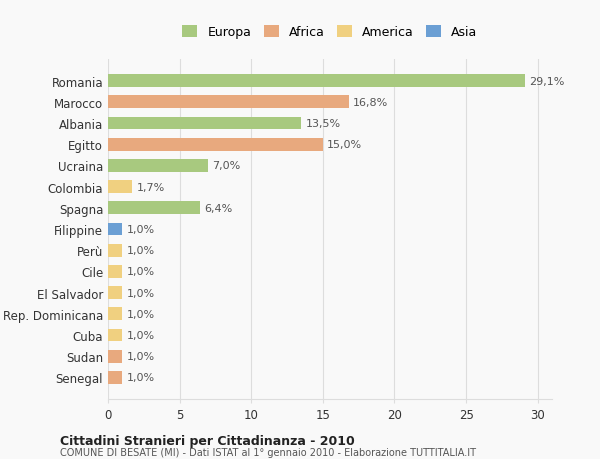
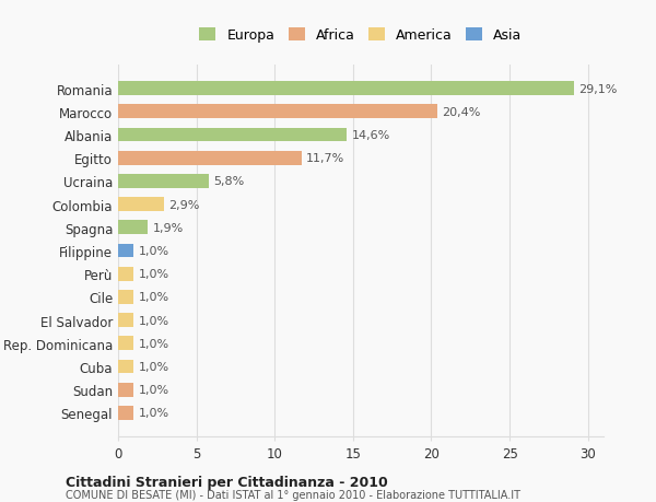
Marocco: 16,8% -> 20,4%
Albania: 13,5% -> 14,6%
Egitto: 15,0% -> 11,7%
Ucraina: 7,0% -> 5,8%
Colombia: 1,7% -> 2,9%
Spagna: 6,4% -> 1,9%
